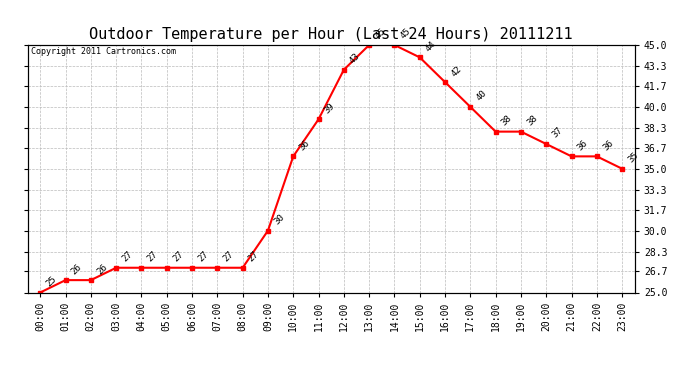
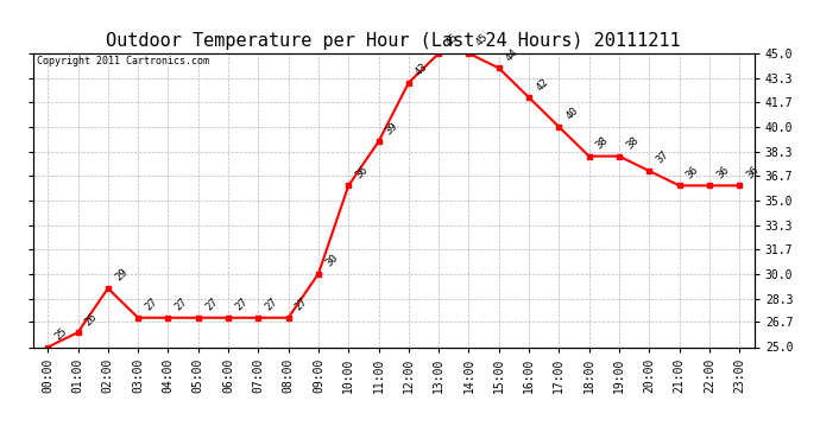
02:00: 26 -> 29
23:00: 35 -> 36
